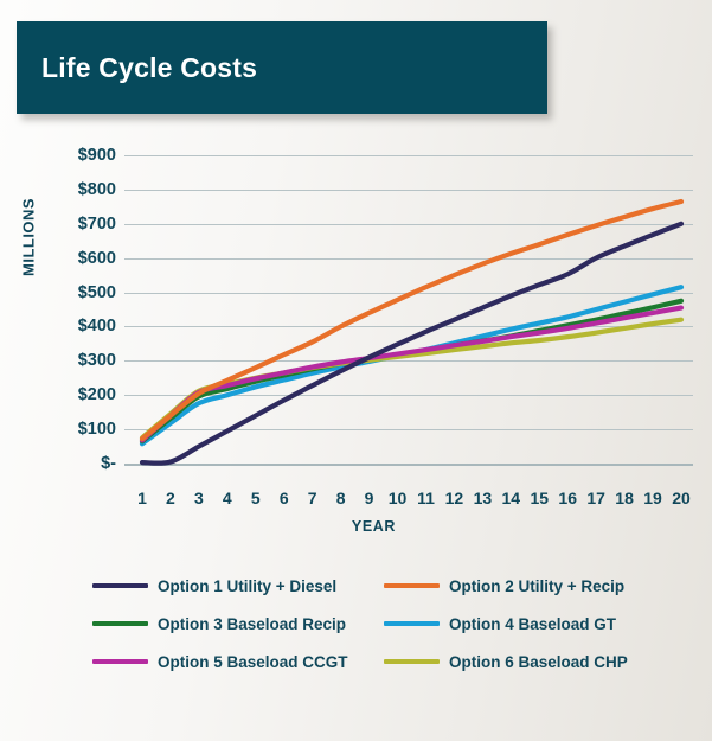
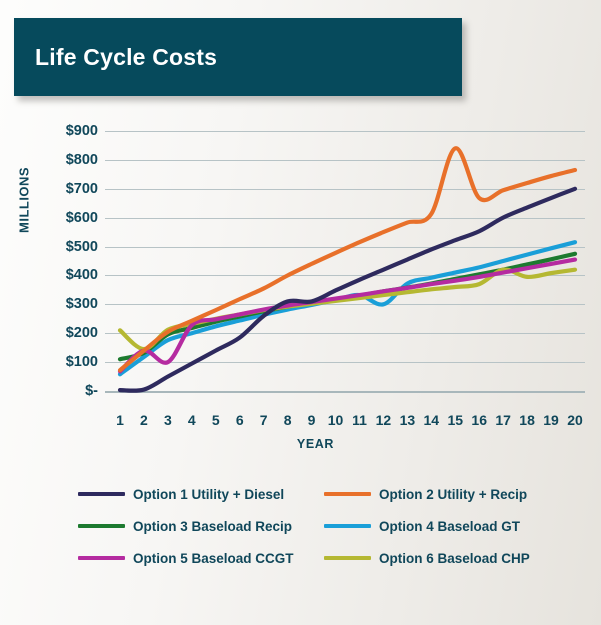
Option 3 Baseload Recip/1: $60 -> $110
Option 6 Baseload CHP/1: $80 -> $210
Option 5 Baseload CCGT/3: $210 -> $100
Option 1 Utility + Diesel/7: $230 -> $260
Option 1 Utility + Diesel/8: $270 -> $310
Option 4 Baseload GT/12: $350 -> $300
Option 2 Utility + Recip/15: $640 -> $840
Option 6 Baseload CHP/17: $380 -> $420
